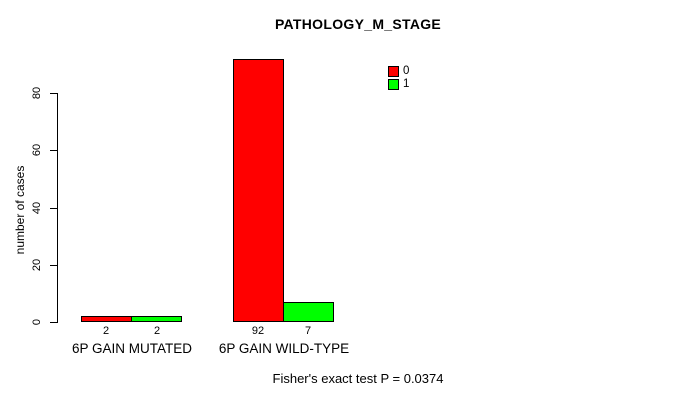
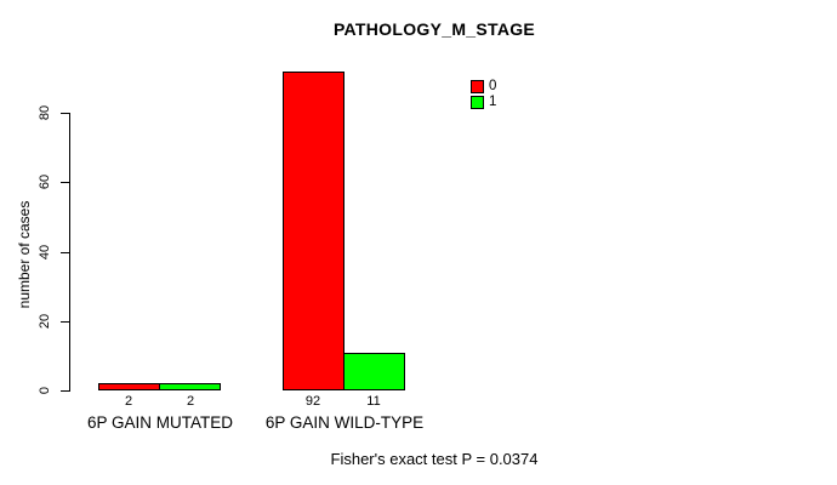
1/6P GAIN WILD-TYPE: 7 -> 11
